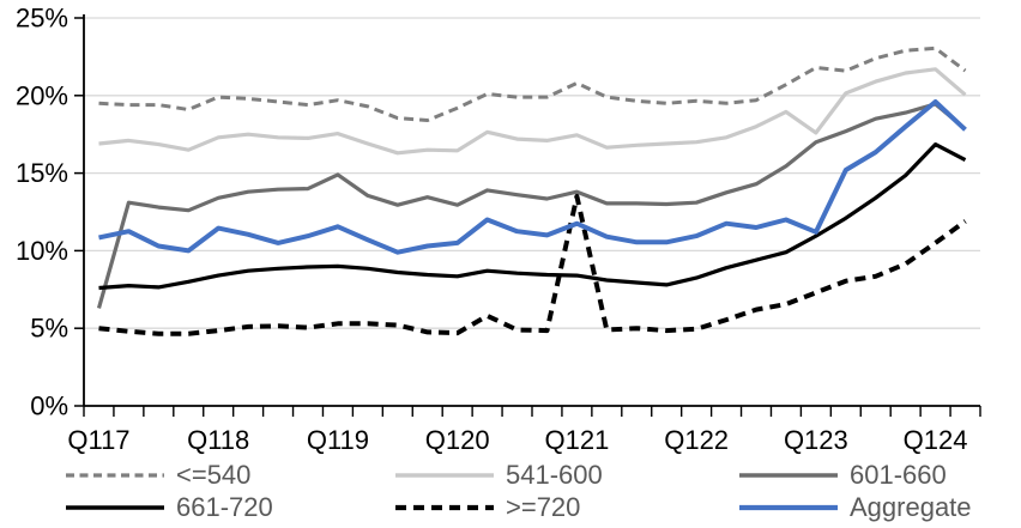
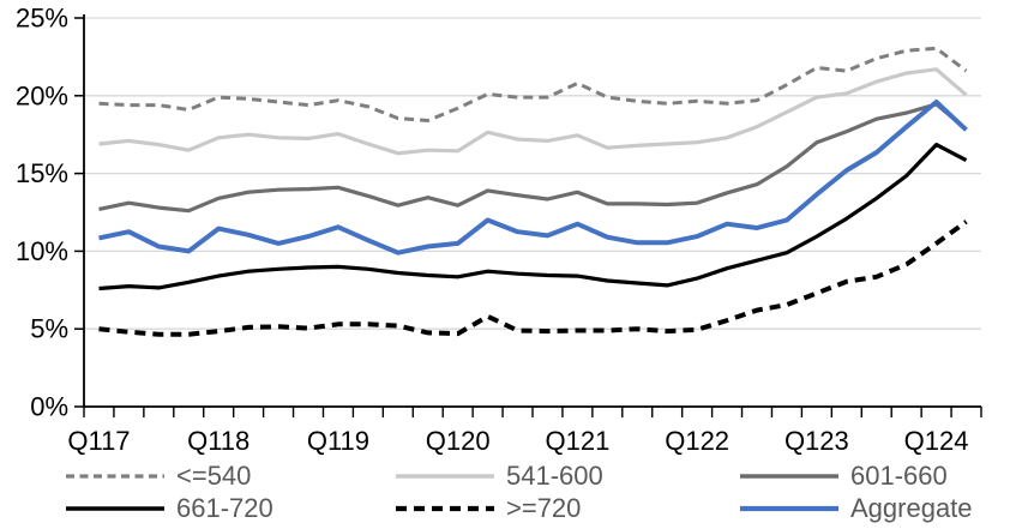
601-660/Q117: 6.3% -> 12.7%
601-660/Q119: 14.9% -> 14.1%
>=720/Q121: 13.5% -> 4.9%
541-600/Q123: 17.6% -> 19.9%
Aggregate/Q123: 11.2% -> 13.7%
